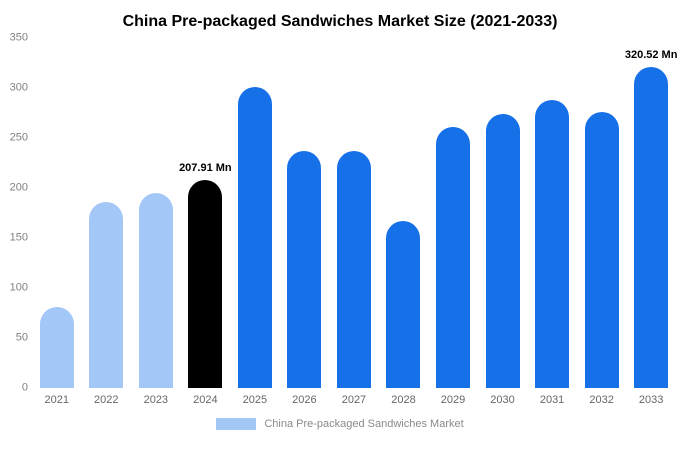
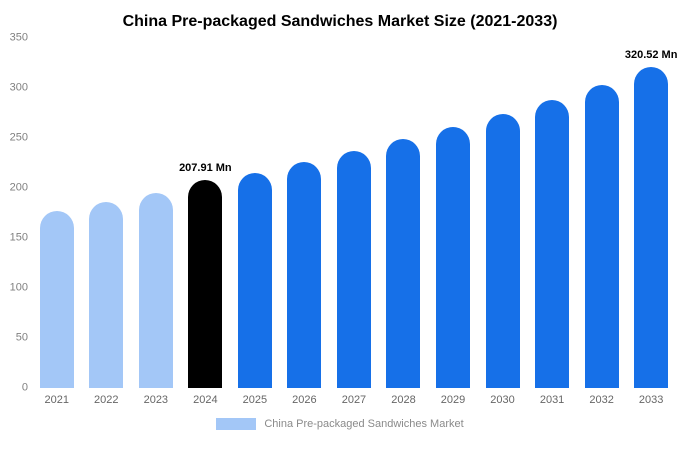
2021: 81 -> 177
2025: 301 -> 215
2026: 237 -> 226
2028: 167 -> 249
2032: 276 -> 303
